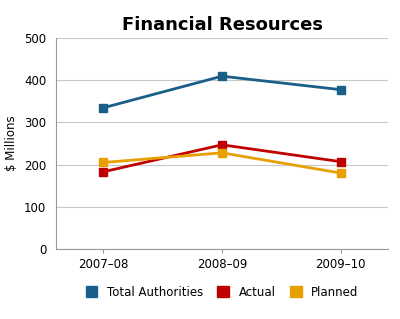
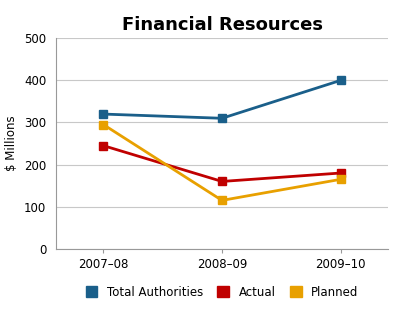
Total Authorities/2007–08: 335 -> 320
Actual/2007–08: 183 -> 245
Planned/2007–08: 205 -> 295
Total Authorities/2008–09: 410 -> 310
Actual/2008–09: 247 -> 160
Planned/2008–09: 228 -> 115
Total Authorities/2009–10: 378 -> 400
Actual/2009–10: 207 -> 180
Planned/2009–10: 180 -> 165
